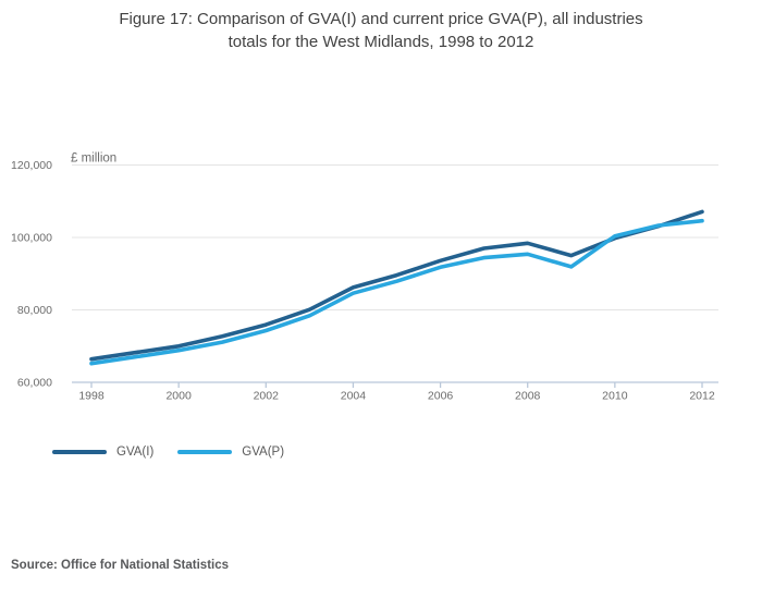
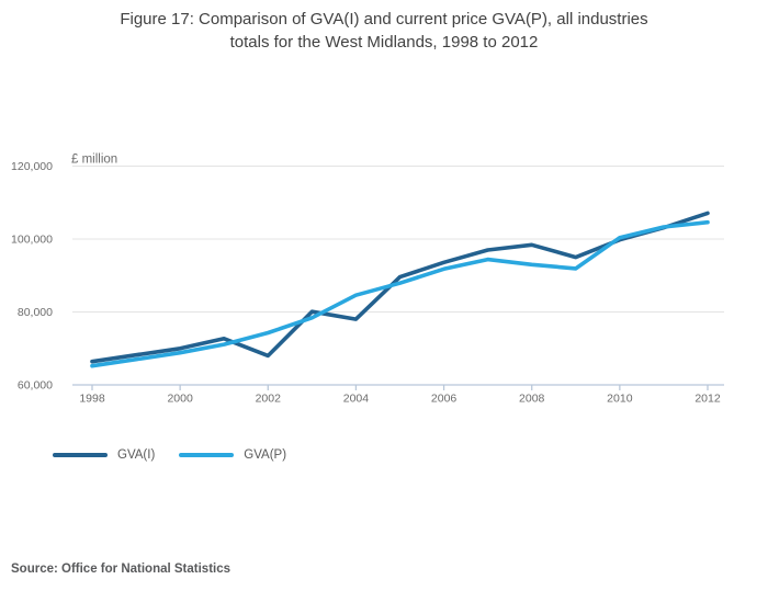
GVA(I)/2002: 76000 -> 68000
GVA(I)/2004: 86000 -> 78000
GVA(P)/2008: 95000 -> 93000
